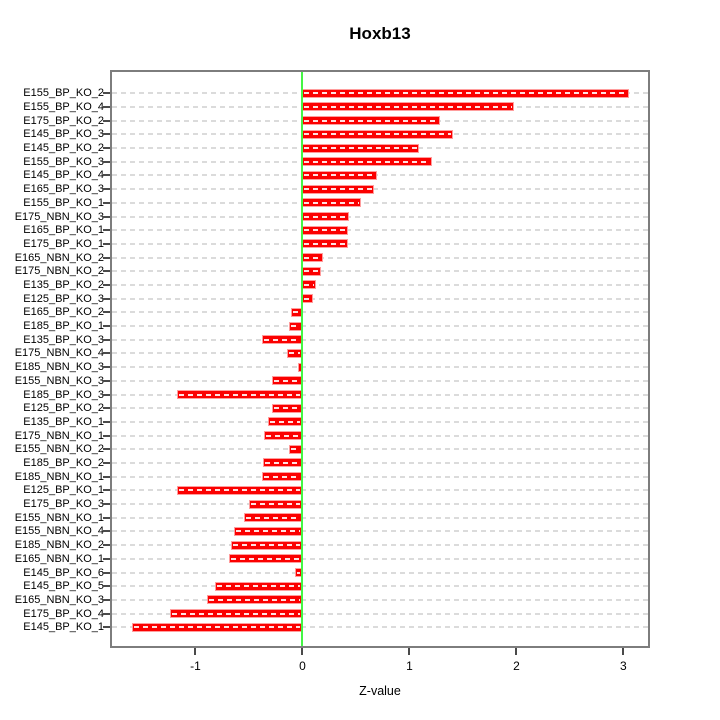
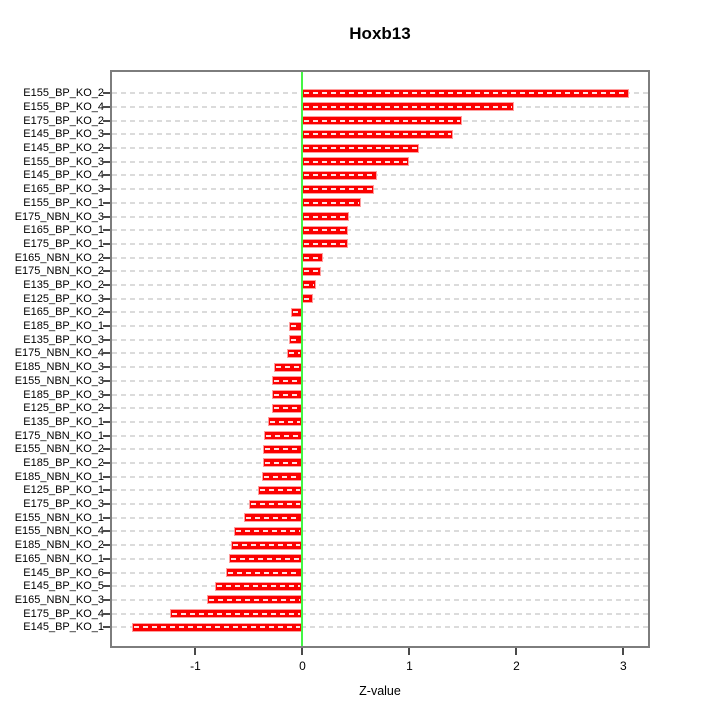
E175_BP_KO_2: 1.29 -> 1.49
E155_BP_KO_3: 1.21 -> 1.00
E135_BP_KO_3: -0.38 -> -0.13
E185_NBN_KO_3: -0.04 -> -0.27
E185_BP_KO_3: -1.17 -> -0.28
E155_NBN_KO_2: -0.13 -> -0.37
E125_BP_KO_1: -1.17 -> -0.42
E145_BP_KO_6: -0.07 -> -0.71
